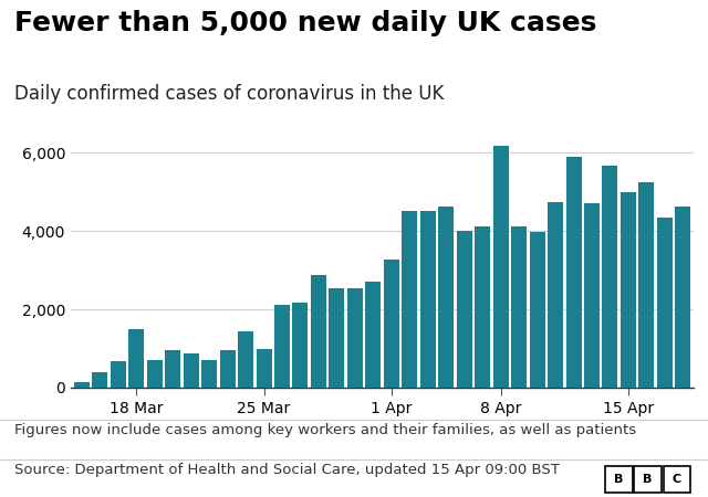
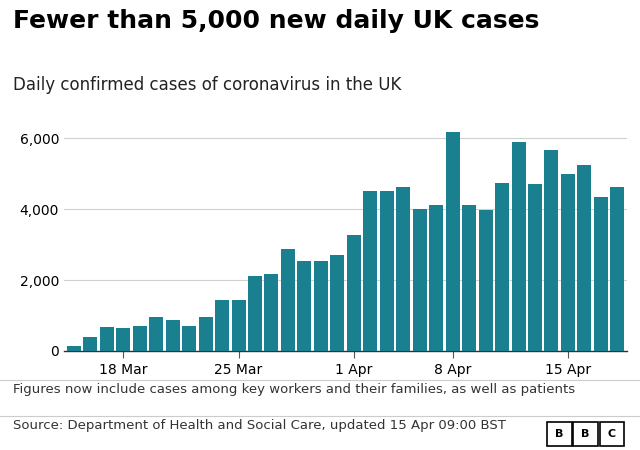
18 Mar: 1,500 -> 640
25 Mar: 1,000 -> 1,450
